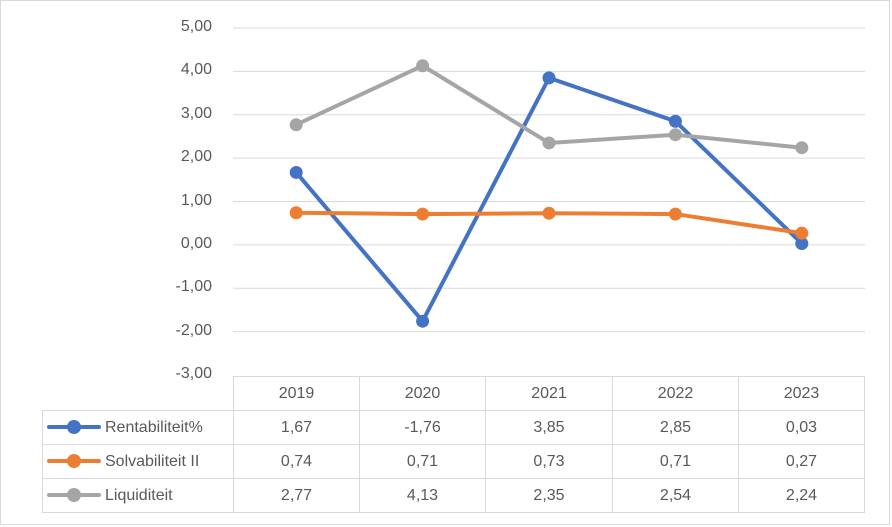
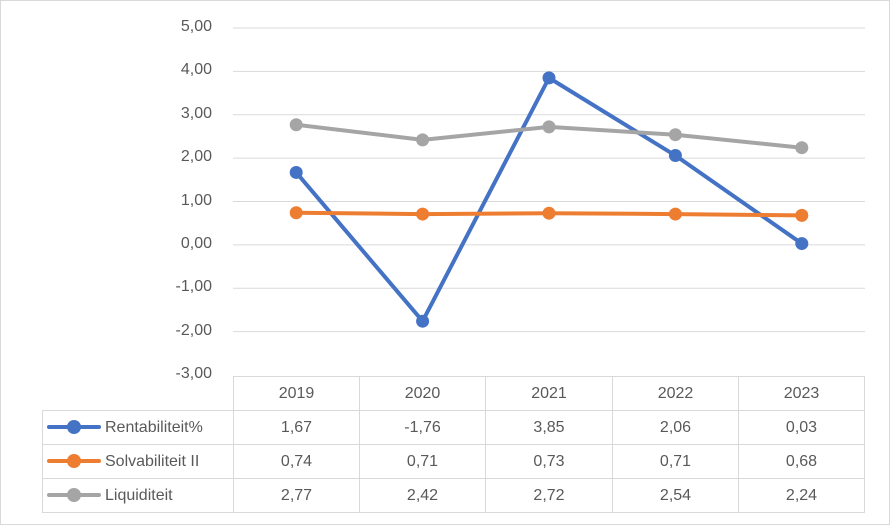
Liquiditeit/2020: 4,13 -> 2,42
Liquiditeit/2021: 2,35 -> 2,72
Rentabiliteit%/2022: 2,85 -> 2,06
Solvabiliteit II/2023: 0,27 -> 0,68
